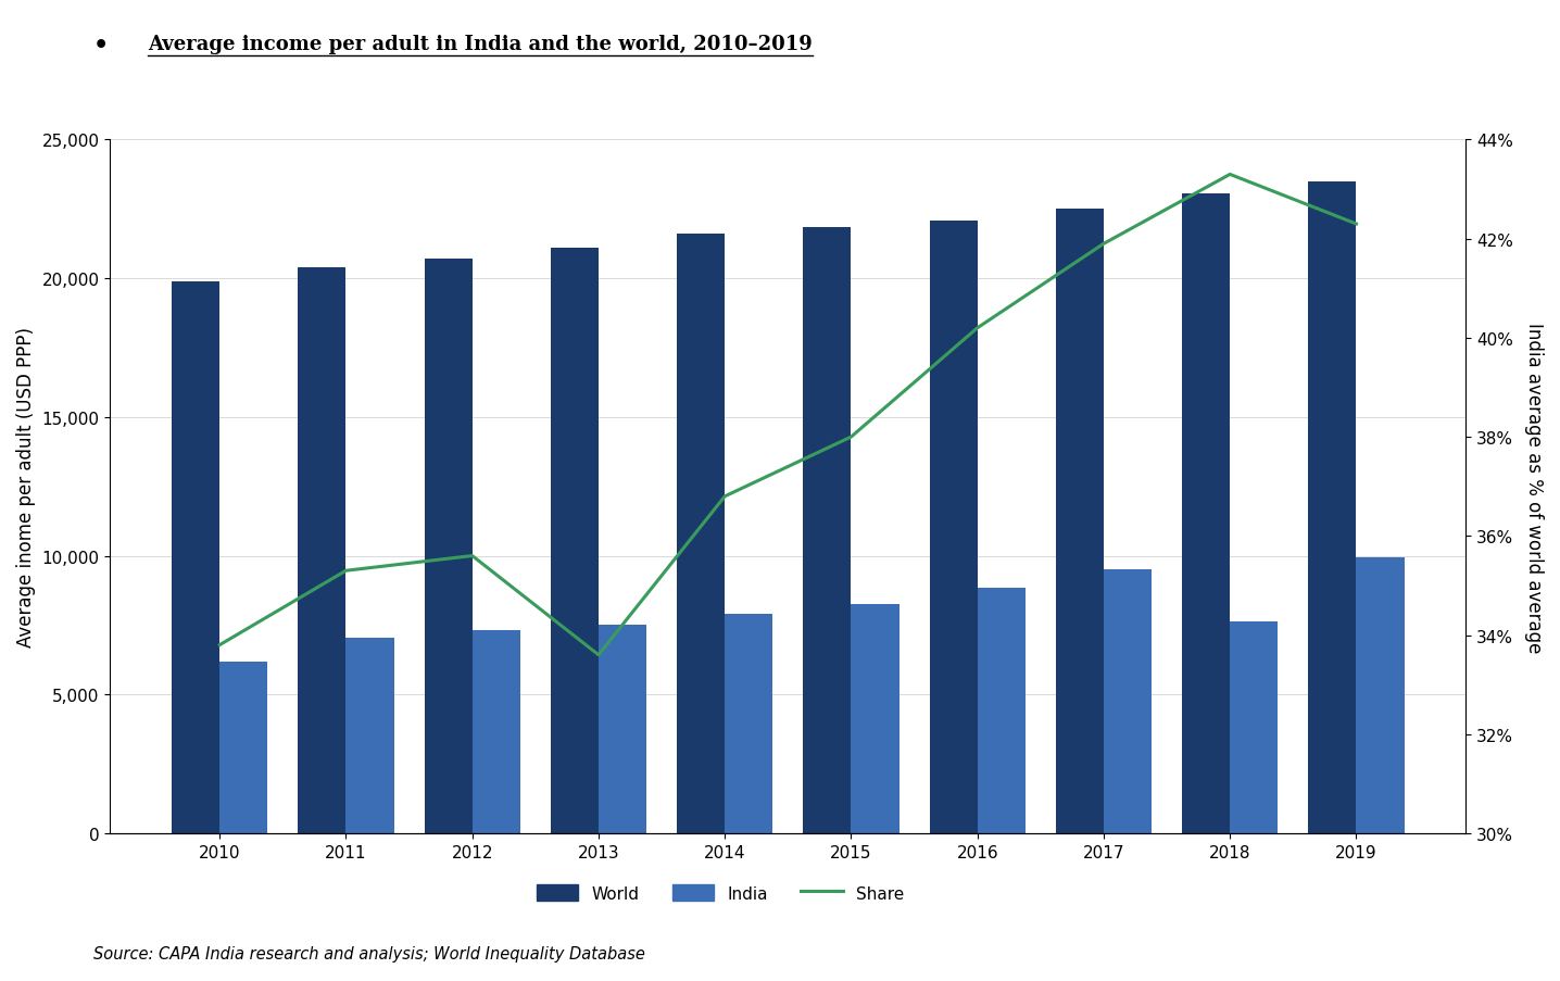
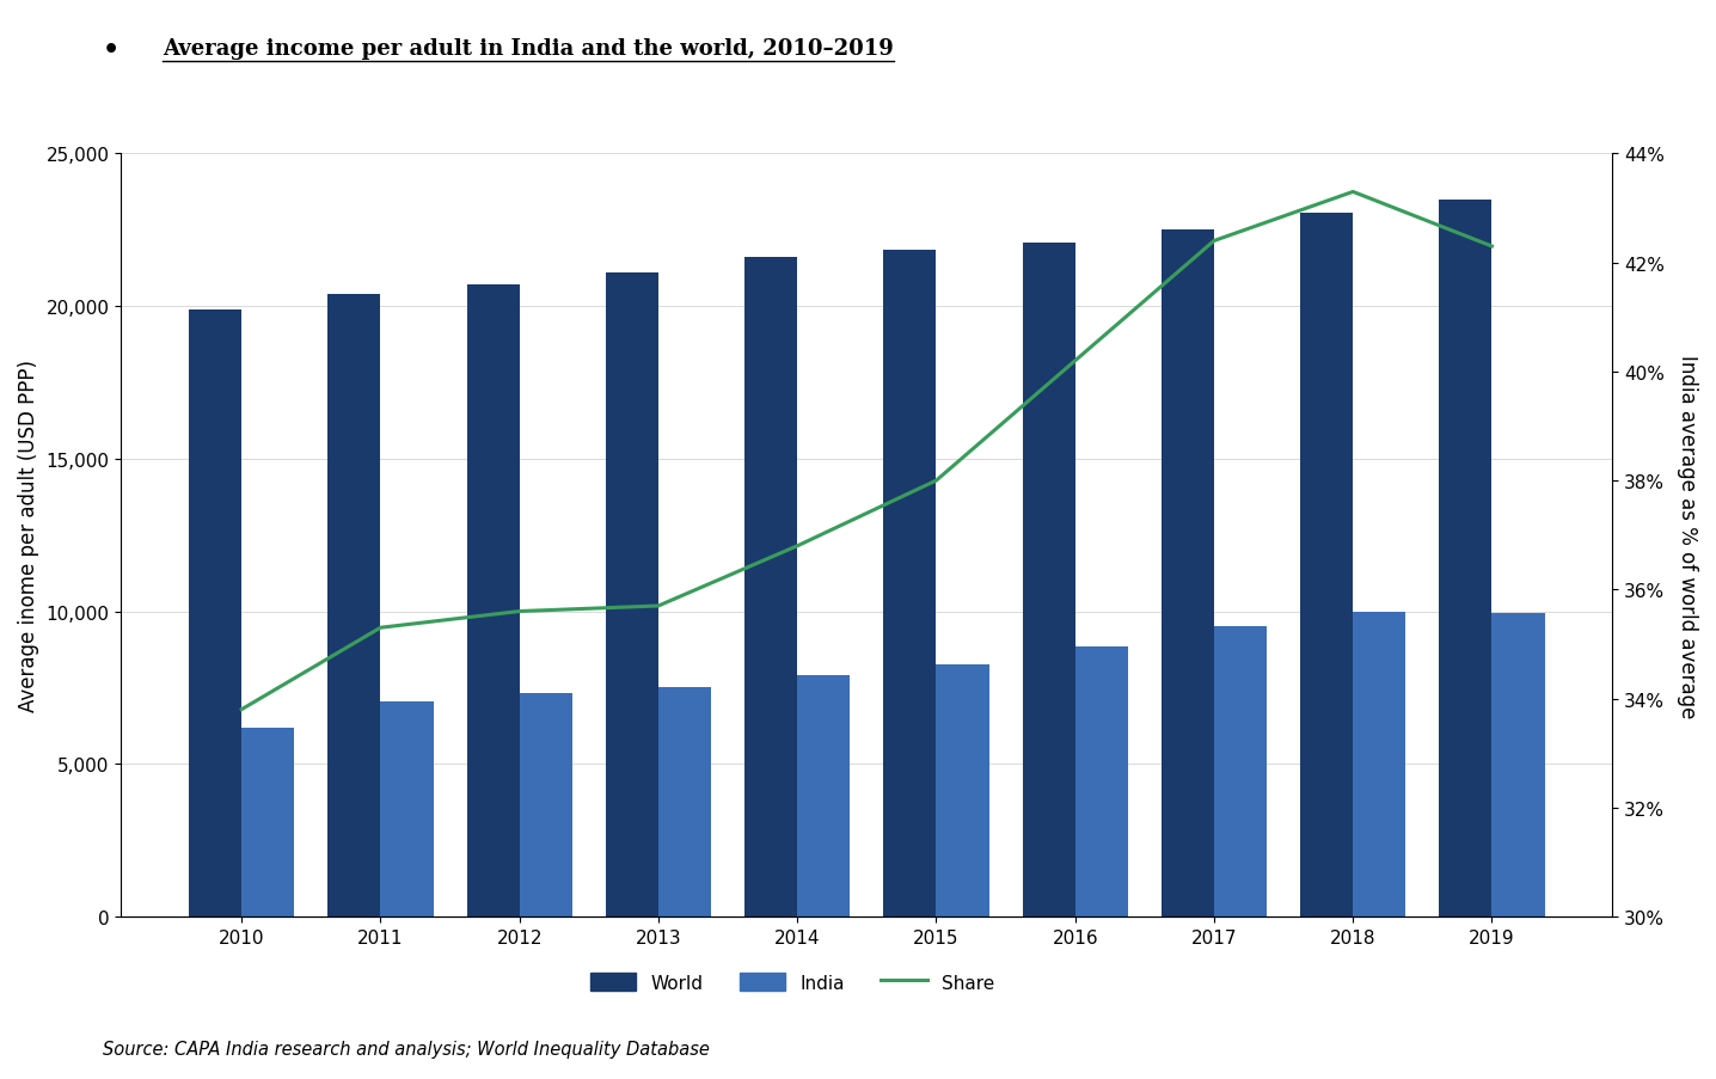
Share/2013: 33.6% -> 35.7%
Share/2017: 41.9% -> 42.4%
India/2018: 7,650 -> 10,000
